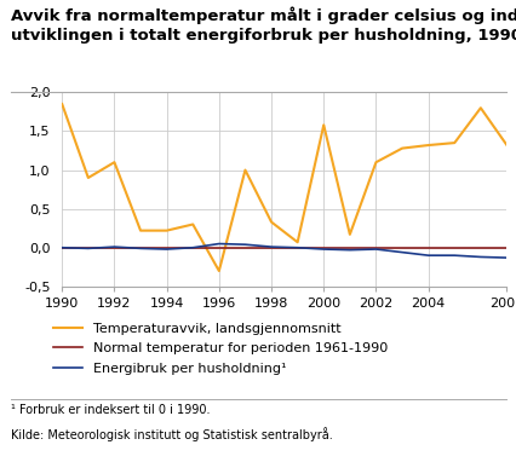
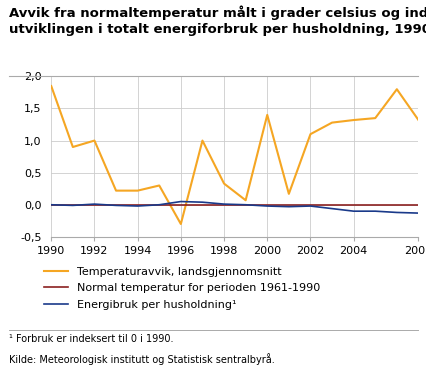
Temperaturavvik, landsgjennomsnitt/1992: 1,10 -> 1,00
Temperaturavvik, landsgjennomsnitt/2000: 1,58 -> 1,40
